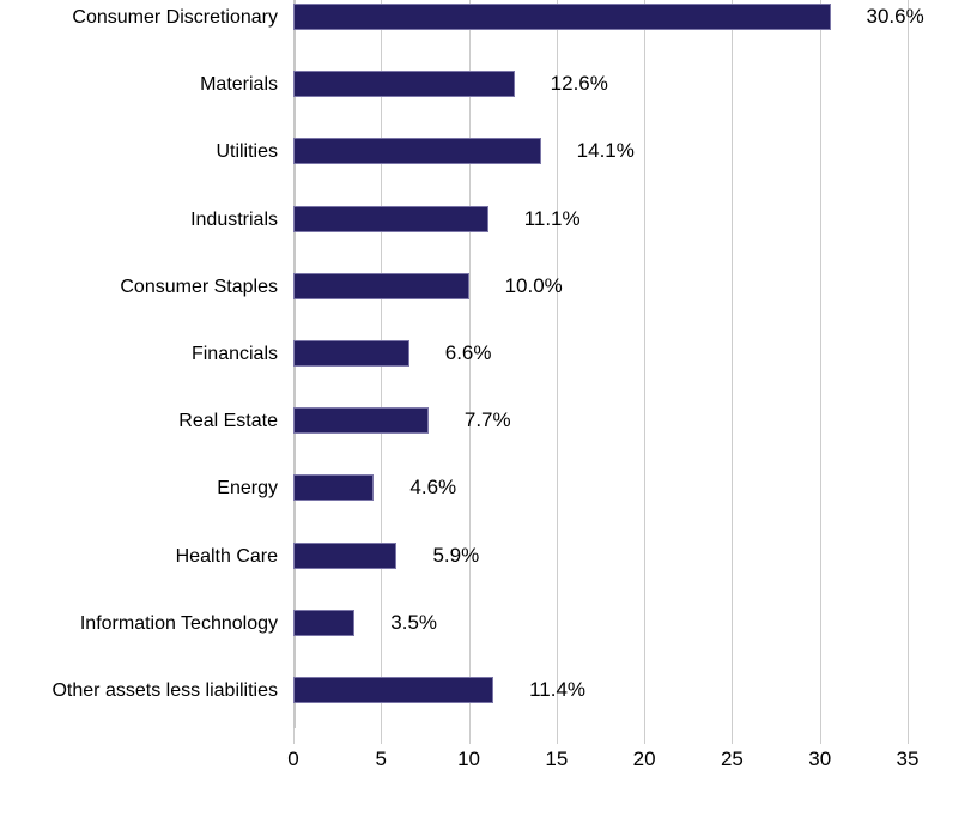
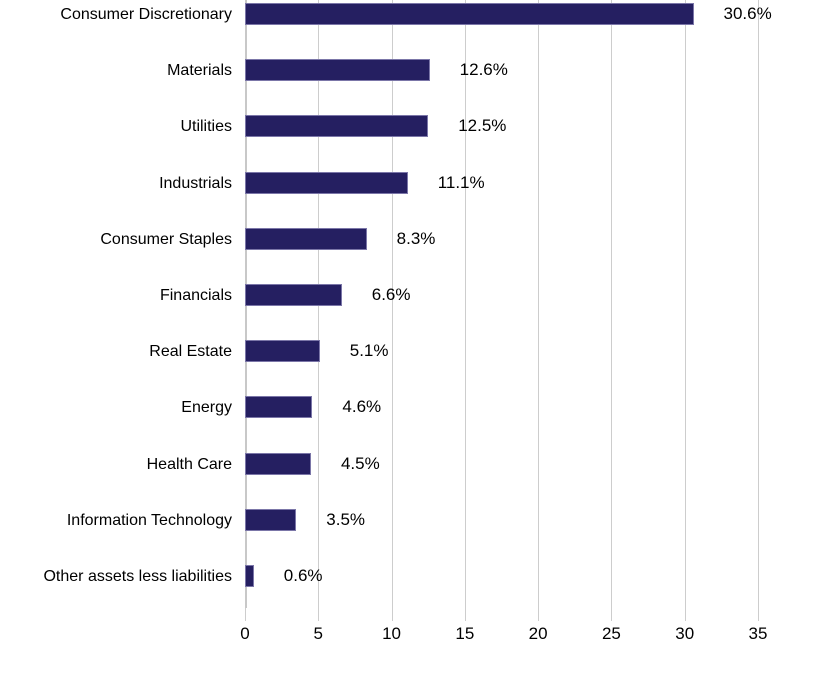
Utilities: 14.1% -> 12.5%
Consumer Staples: 10.0% -> 8.3%
Real Estate: 7.7% -> 5.1%
Health Care: 5.9% -> 4.5%
Other assets less liabilities: 11.4% -> 0.6%
